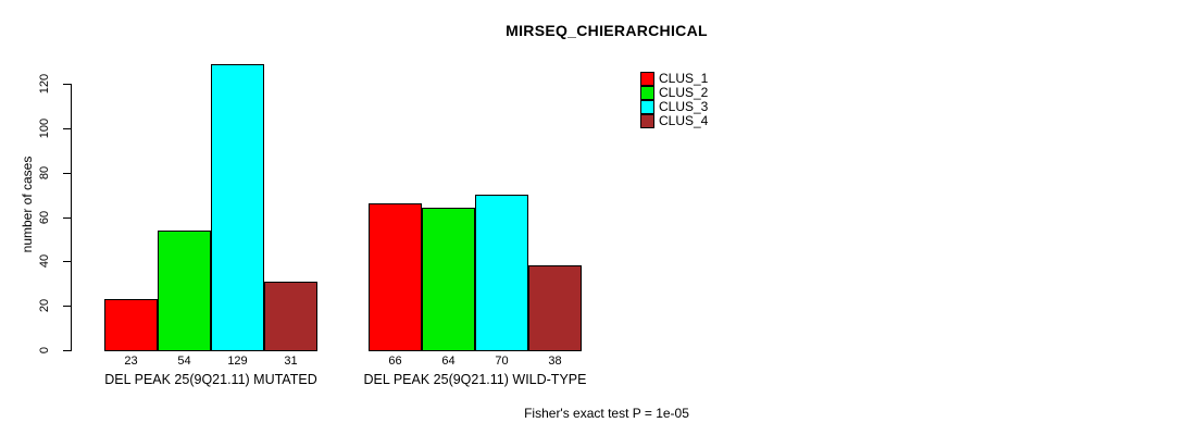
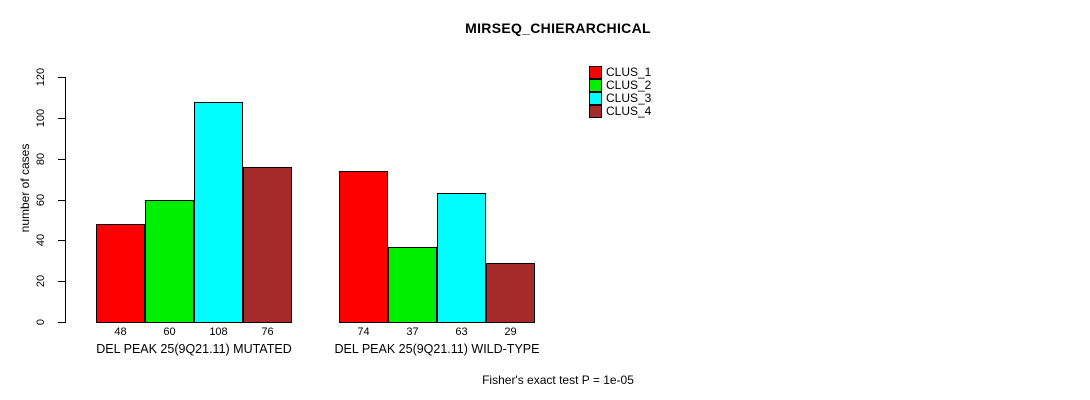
CLUS_1/DEL PEAK 25(9Q21.11) MUTATED: 23 -> 48
CLUS_2/DEL PEAK 25(9Q21.11) MUTATED: 54 -> 60
CLUS_3/DEL PEAK 25(9Q21.11) MUTATED: 129 -> 108
CLUS_4/DEL PEAK 25(9Q21.11) MUTATED: 31 -> 76
CLUS_1/DEL PEAK 25(9Q21.11) WILD-TYPE: 66 -> 74
CLUS_2/DEL PEAK 25(9Q21.11) WILD-TYPE: 64 -> 37
CLUS_3/DEL PEAK 25(9Q21.11) WILD-TYPE: 70 -> 63
CLUS_4/DEL PEAK 25(9Q21.11) WILD-TYPE: 38 -> 29
